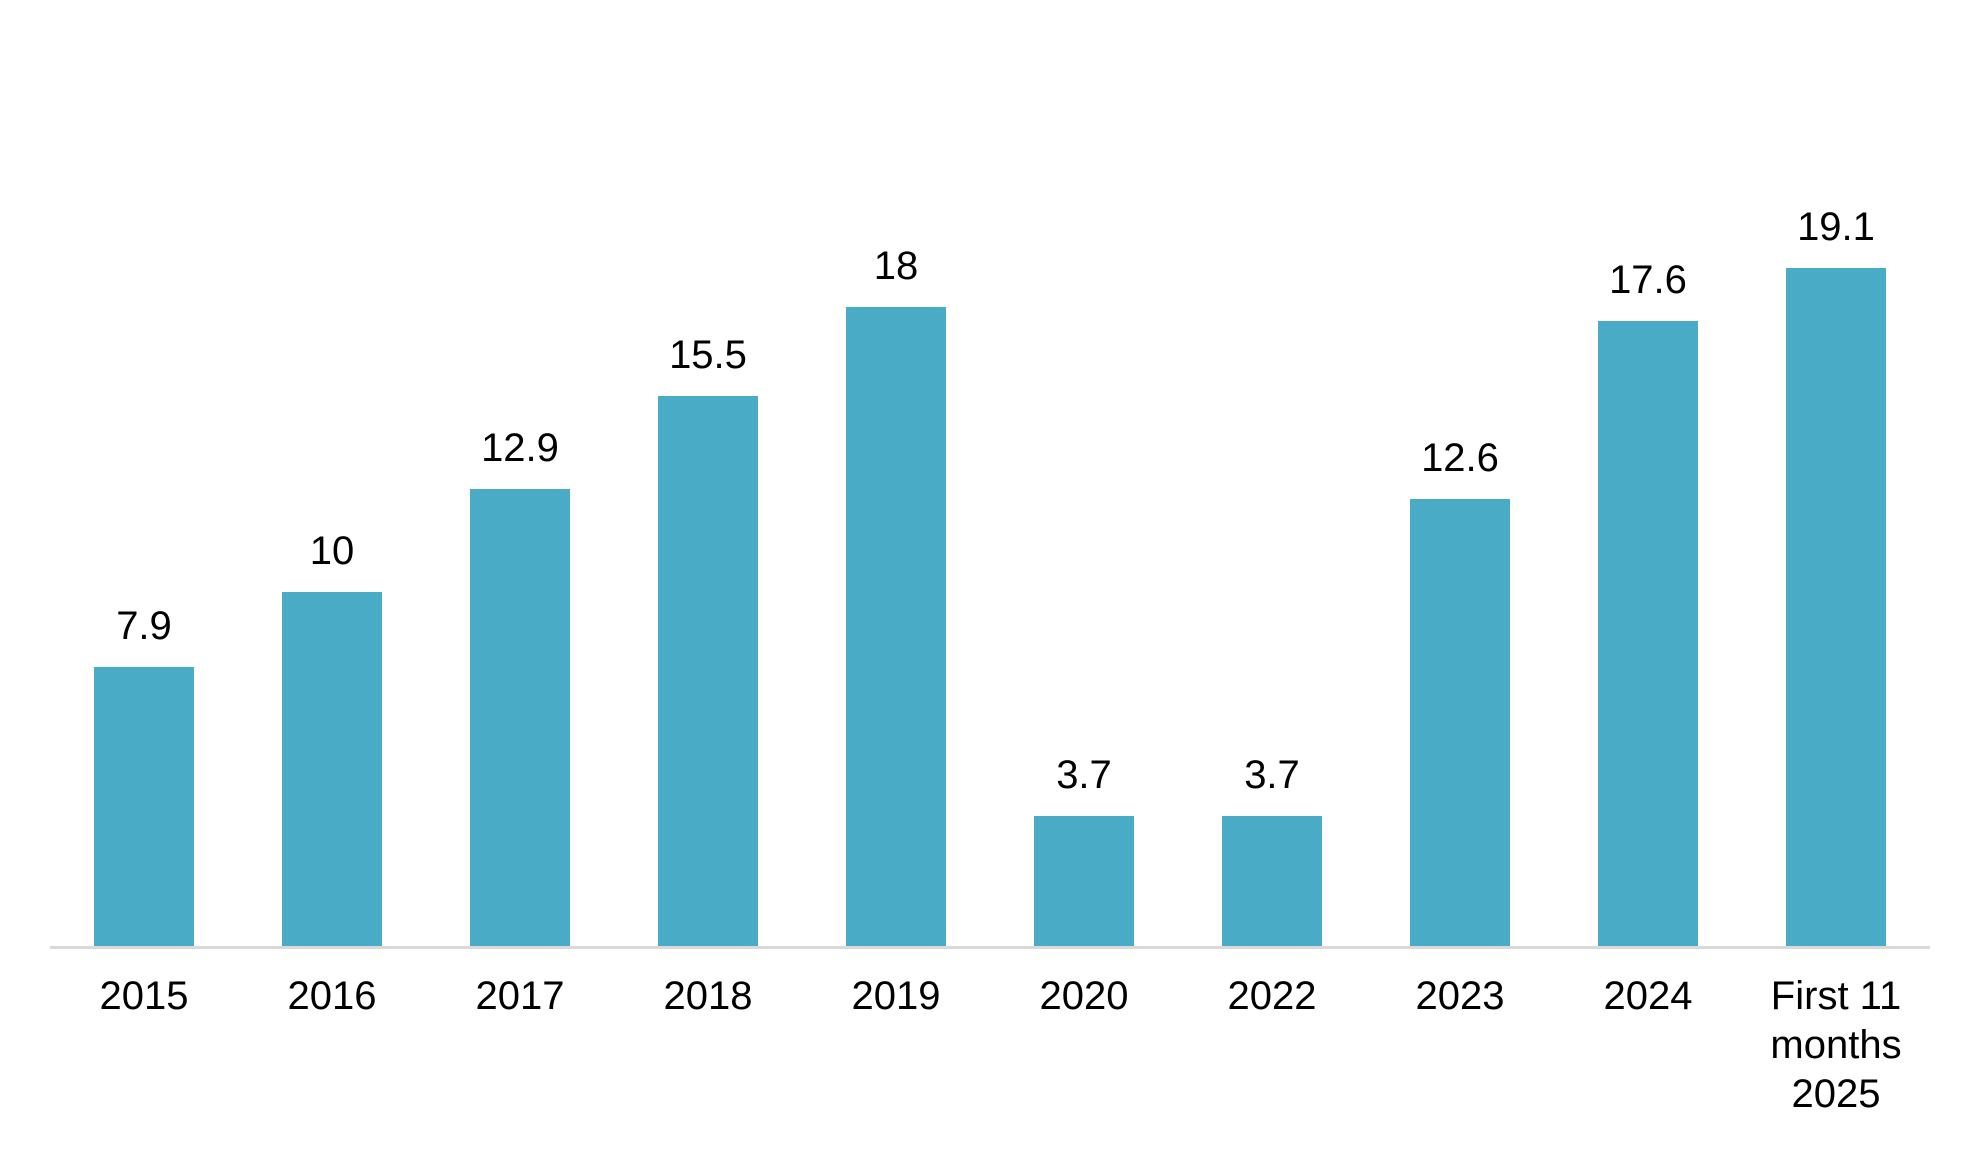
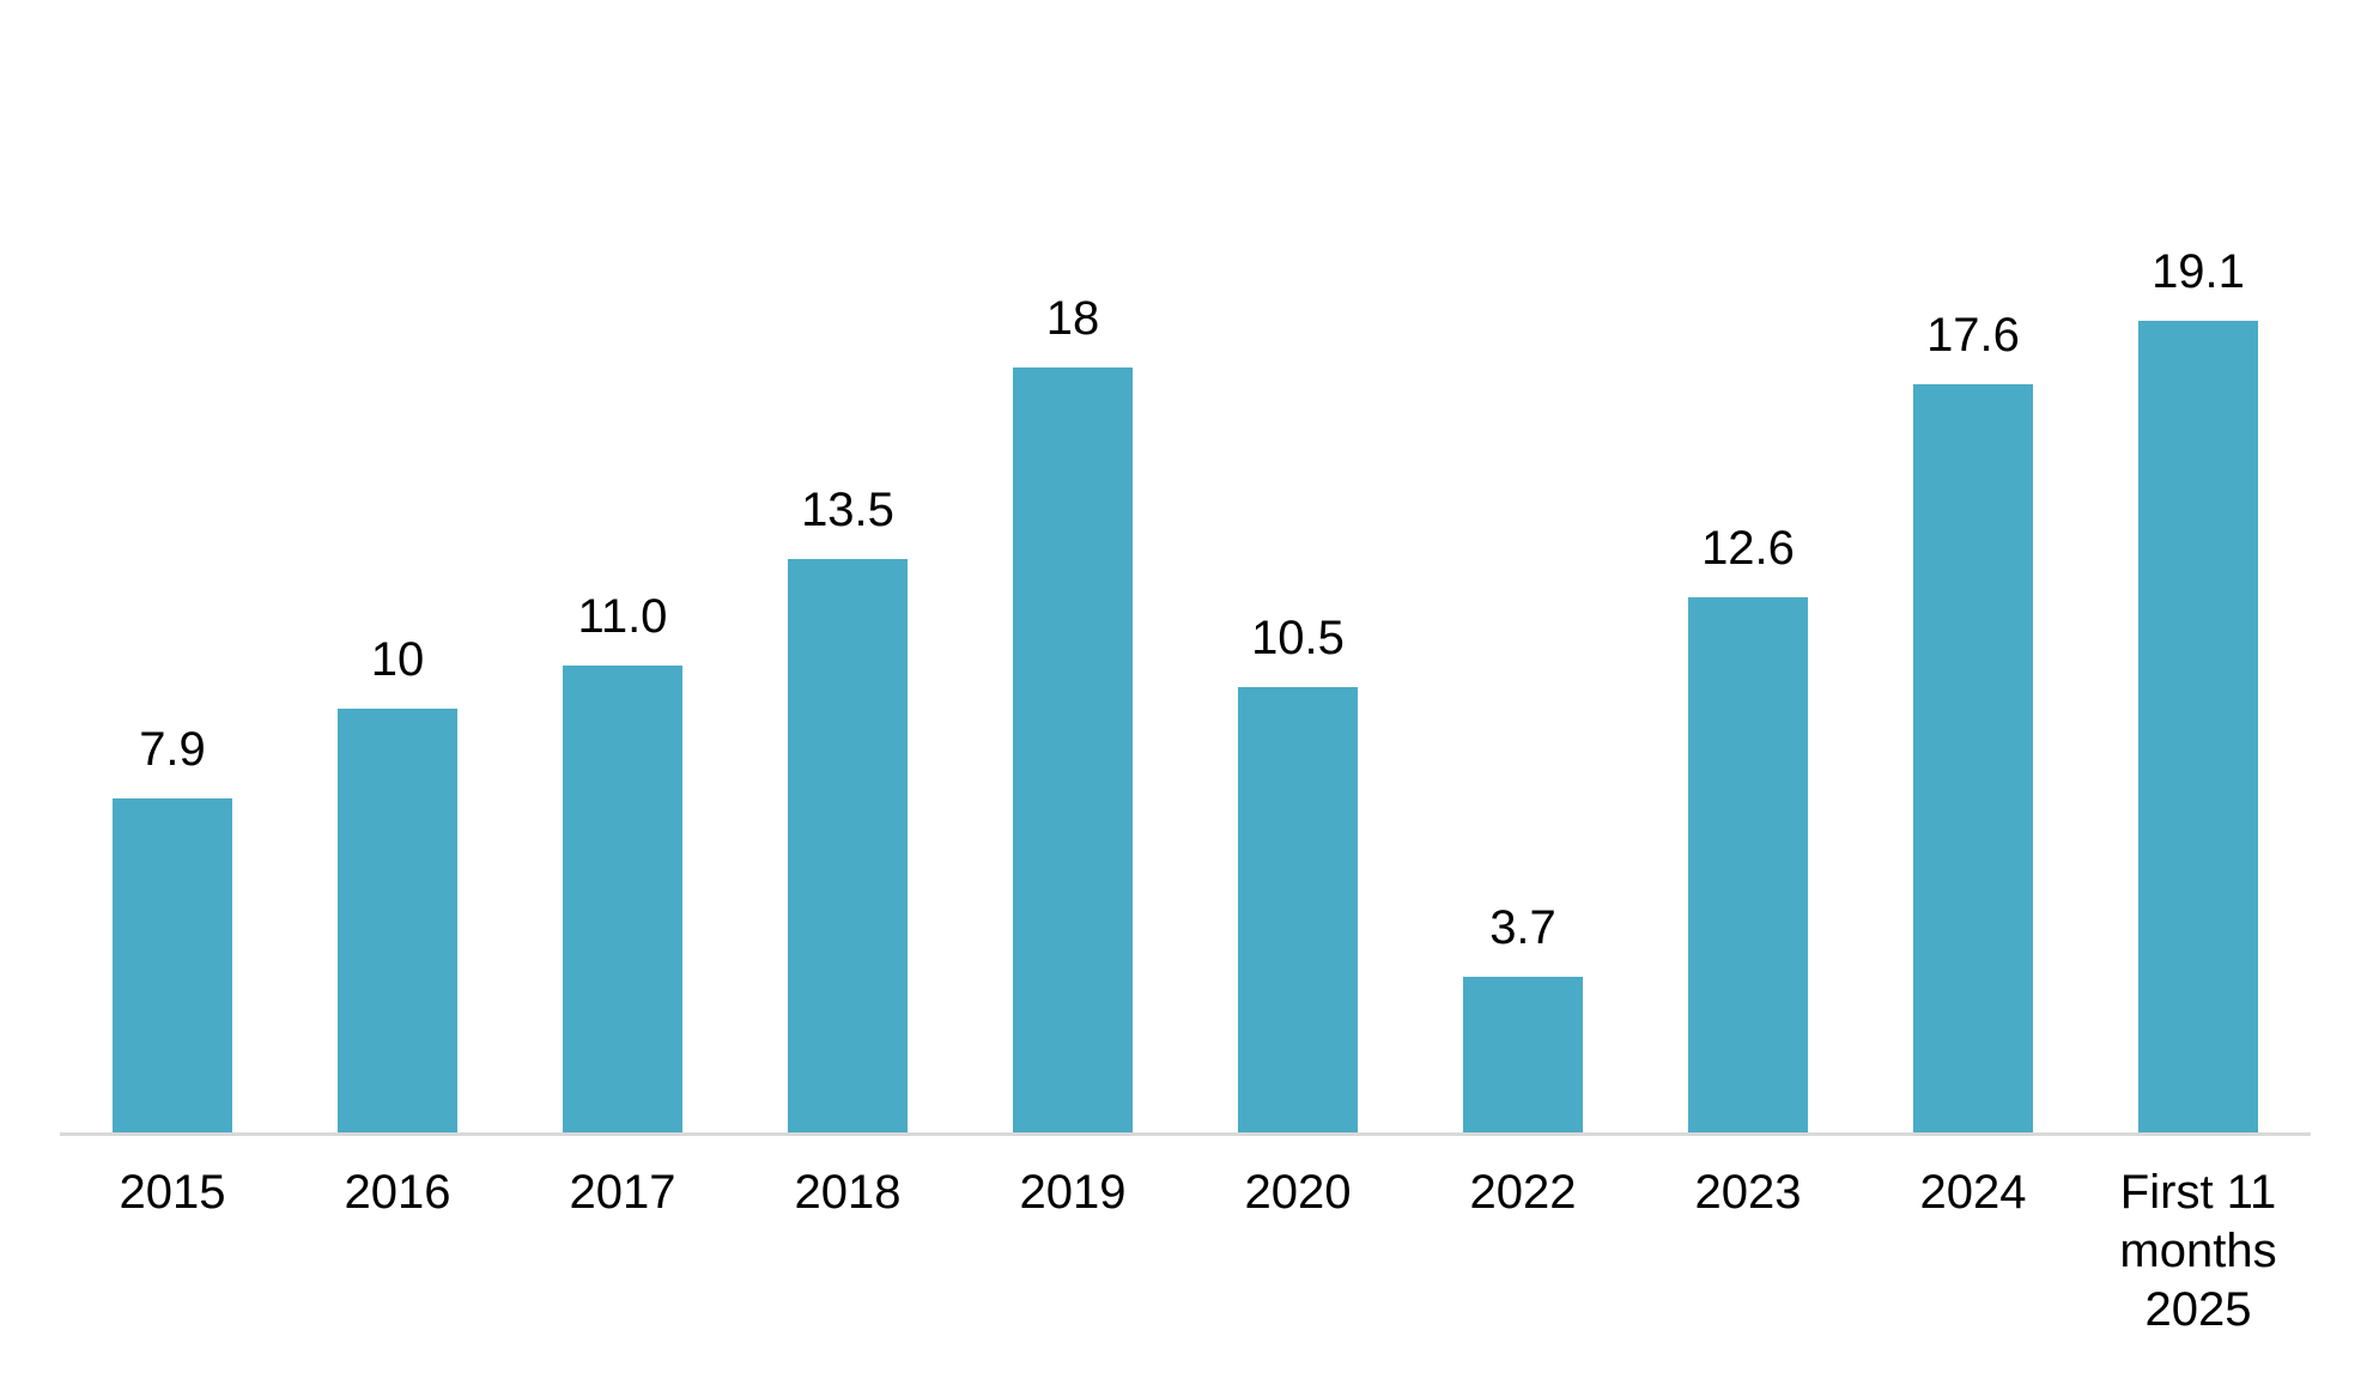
2017: 12.9 -> 11.0
2018: 15.5 -> 13.5
2020: 3.7 -> 10.5
